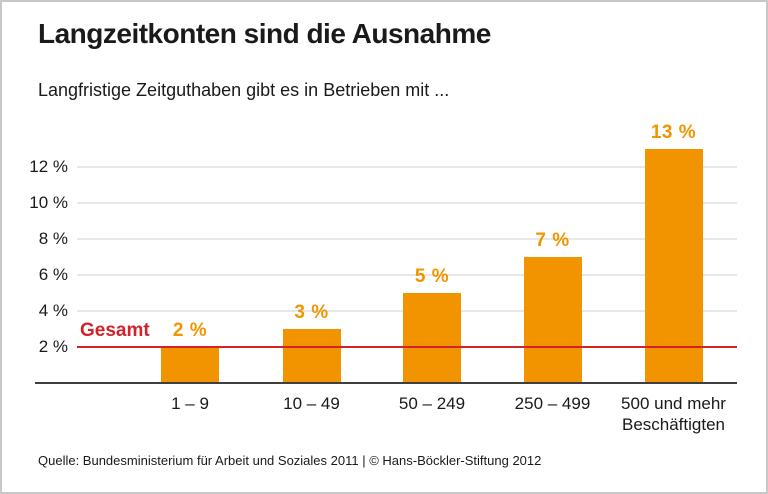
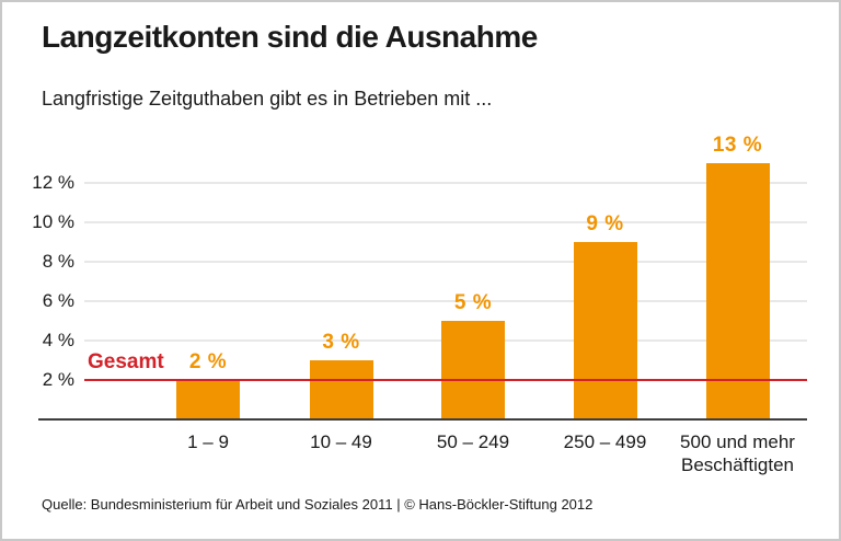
250 – 499: 7 -> 9
